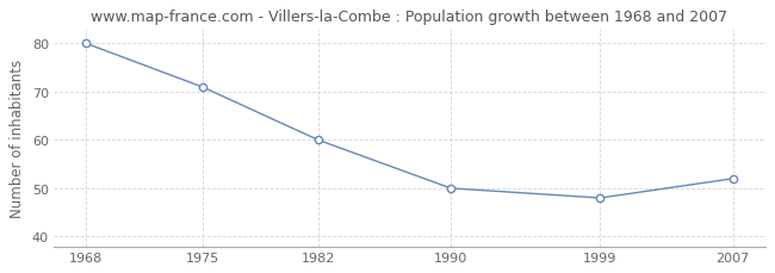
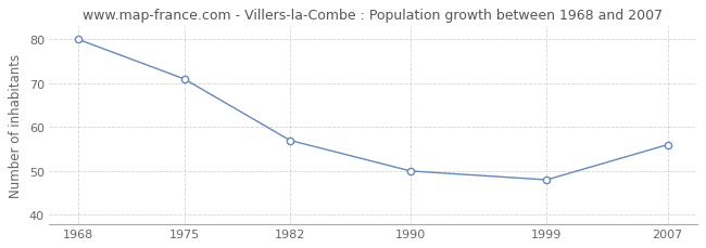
1982: 60 -> 57
2007: 52 -> 56
